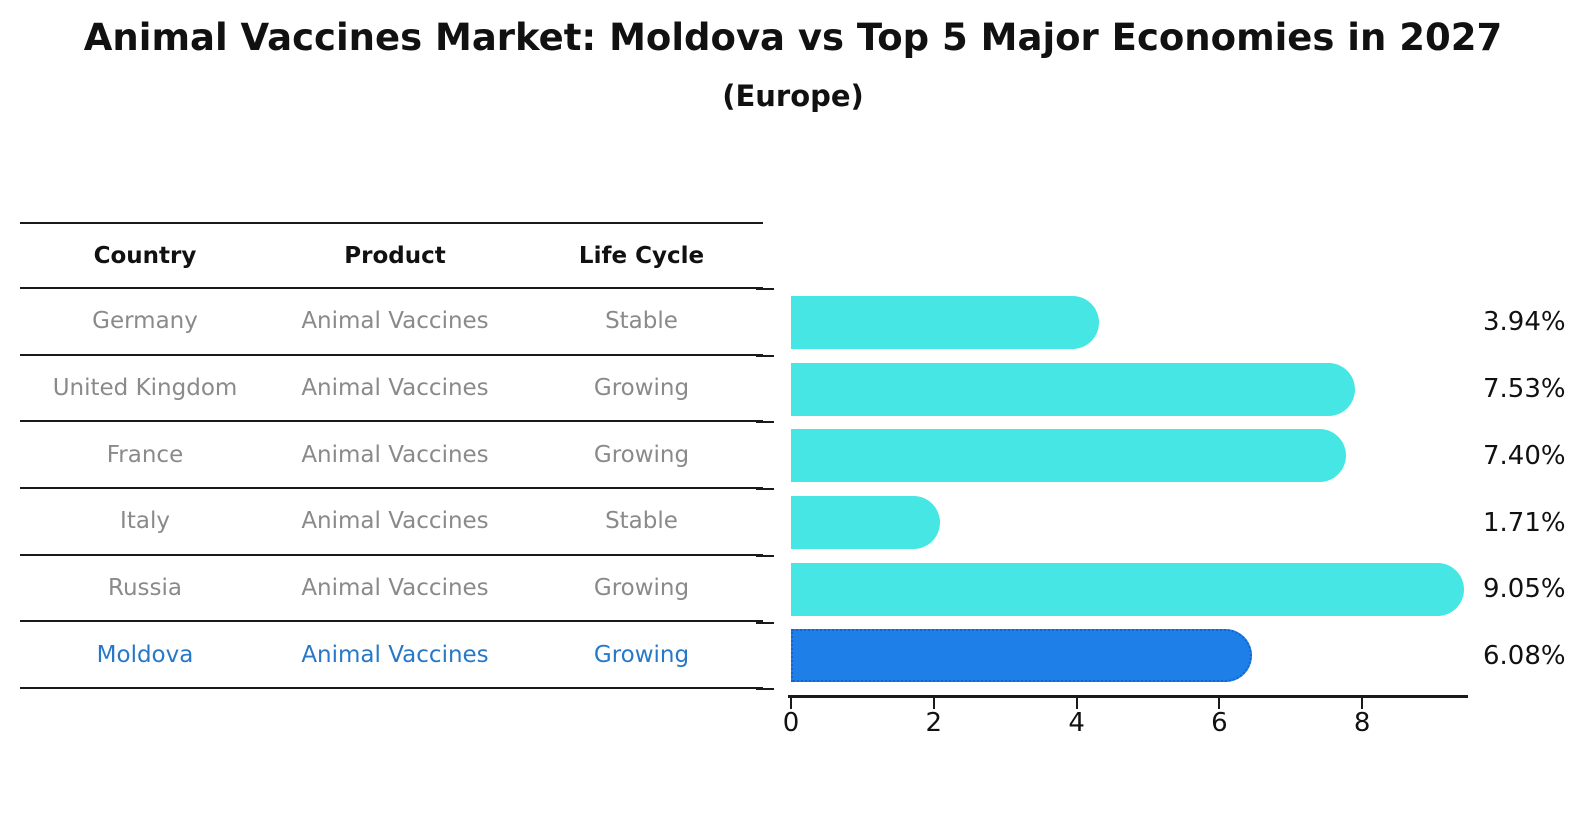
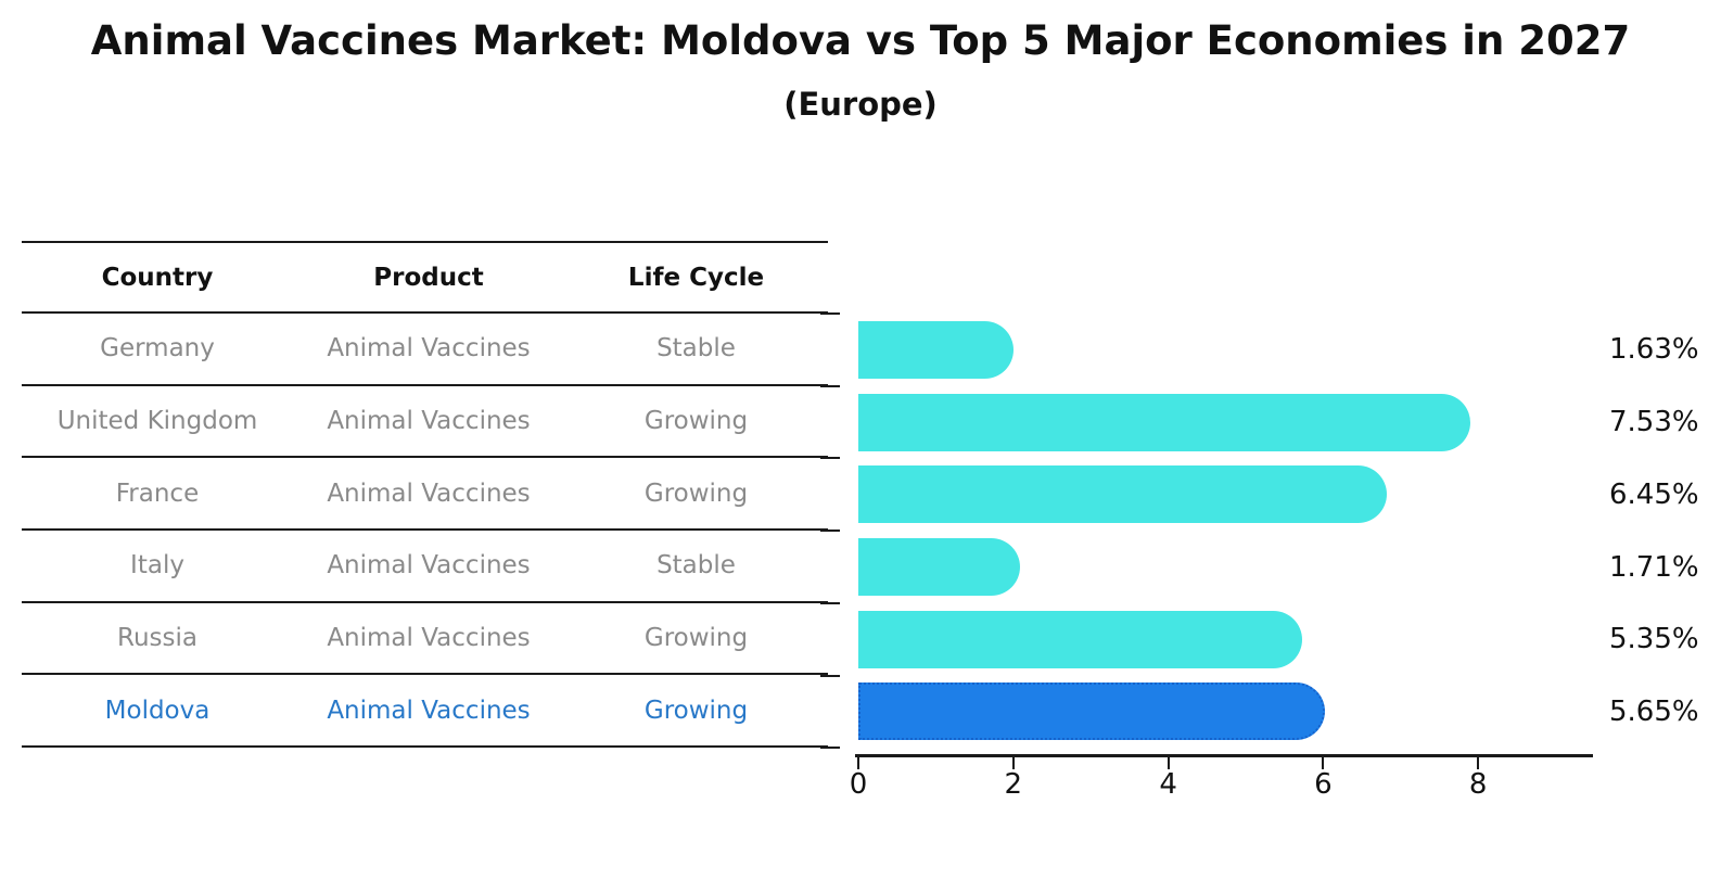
Germany: 3.94% -> 1.63%
France: 7.40% -> 6.45%
Russia: 9.05% -> 5.35%
Moldova: 6.08% -> 5.65%
